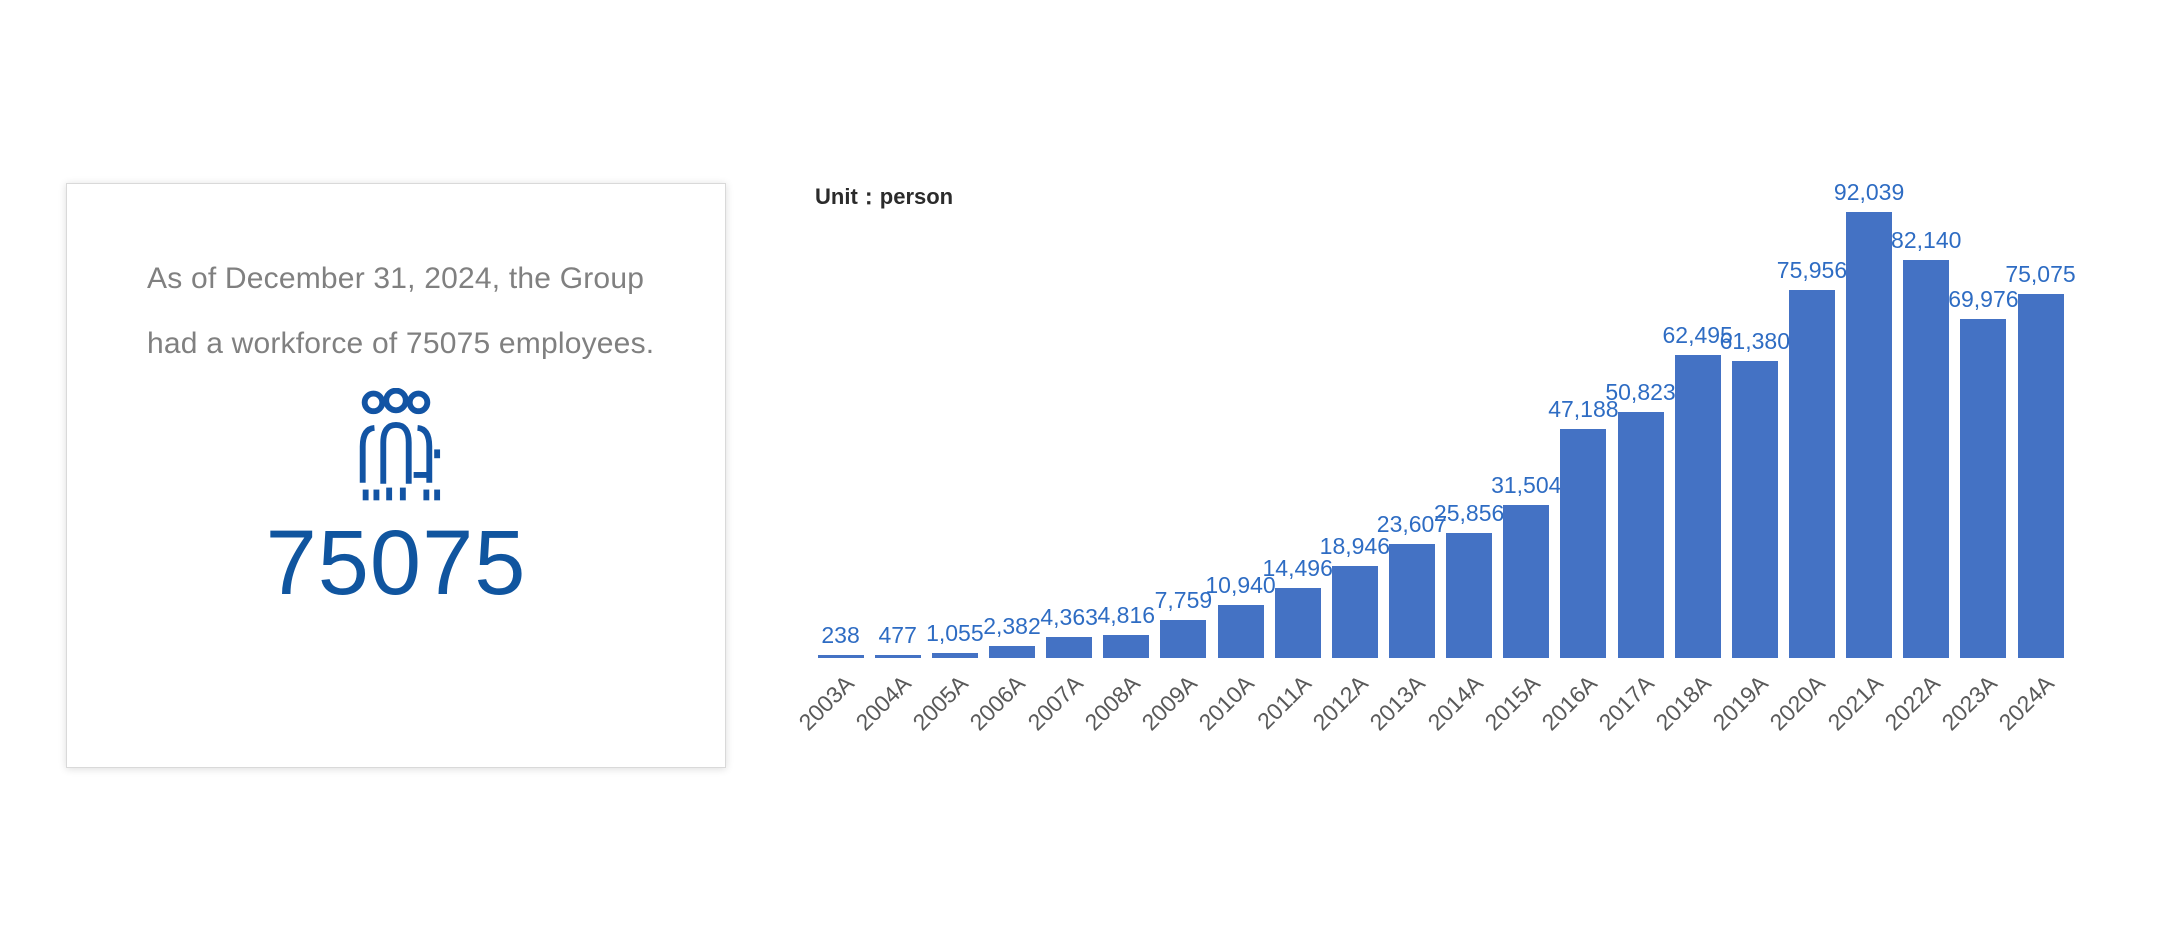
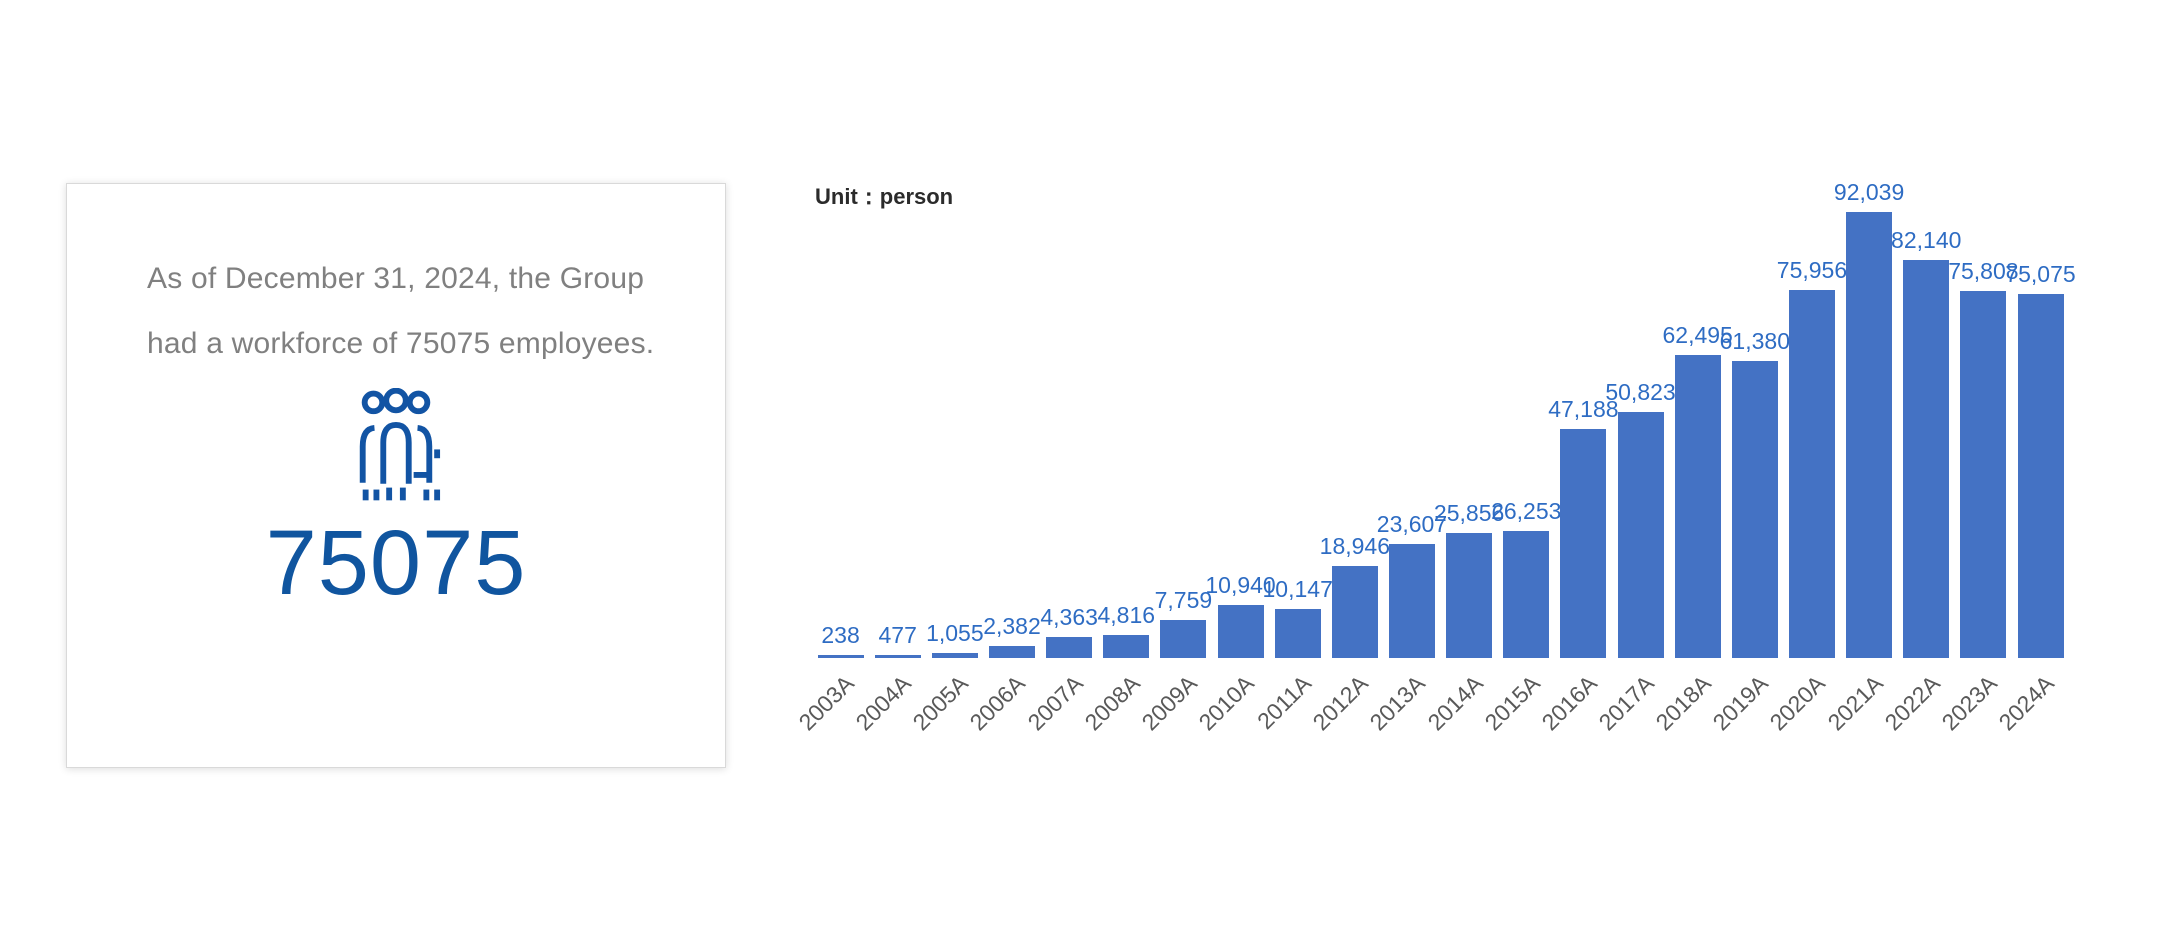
2011A: 14,496 -> 10,147
2015A: 31,504 -> 26,253
2023A: 69,976 -> 75,808
